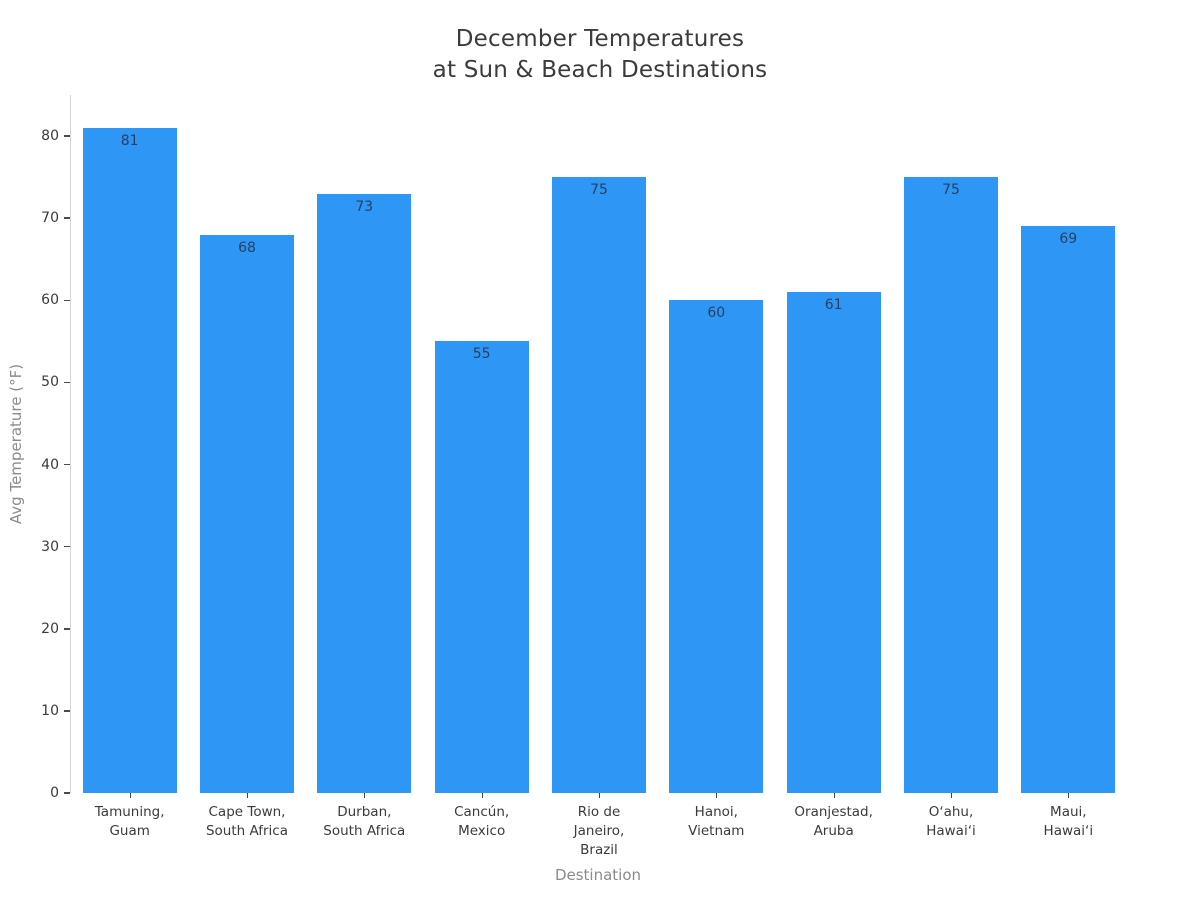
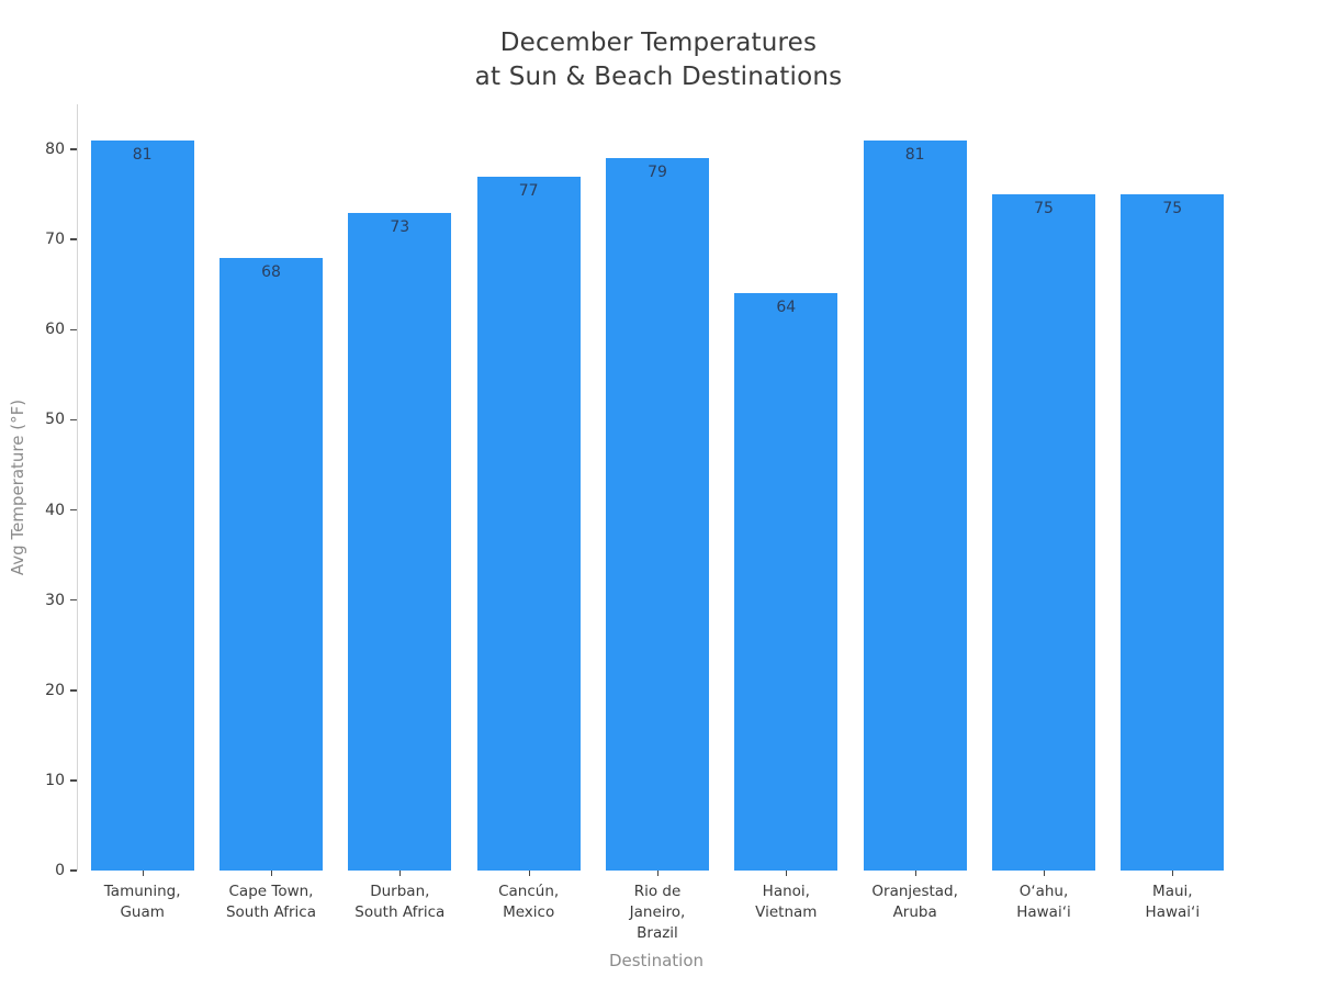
Cancún, Mexico: 55 -> 77
Rio de Janeiro, Brazil: 75 -> 79
Hanoi, Vietnam: 60 -> 64
Oranjestad, Aruba: 61 -> 81
Maui, Hawaiʻi: 69 -> 75
